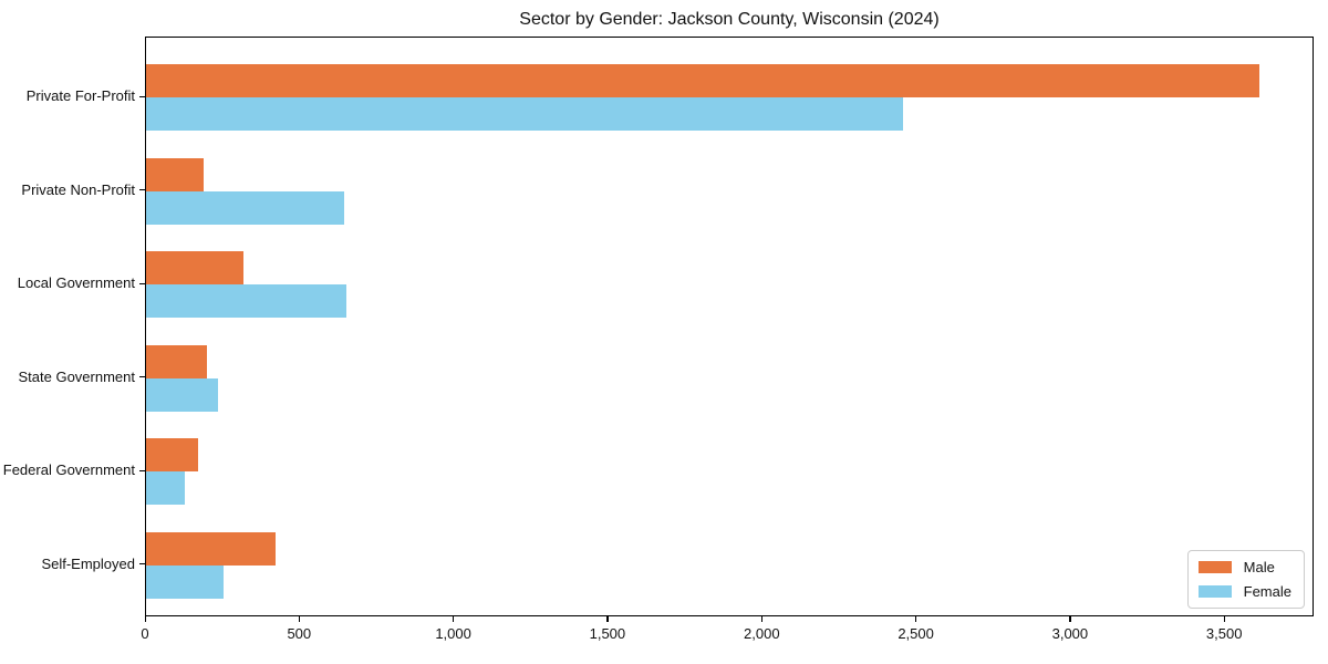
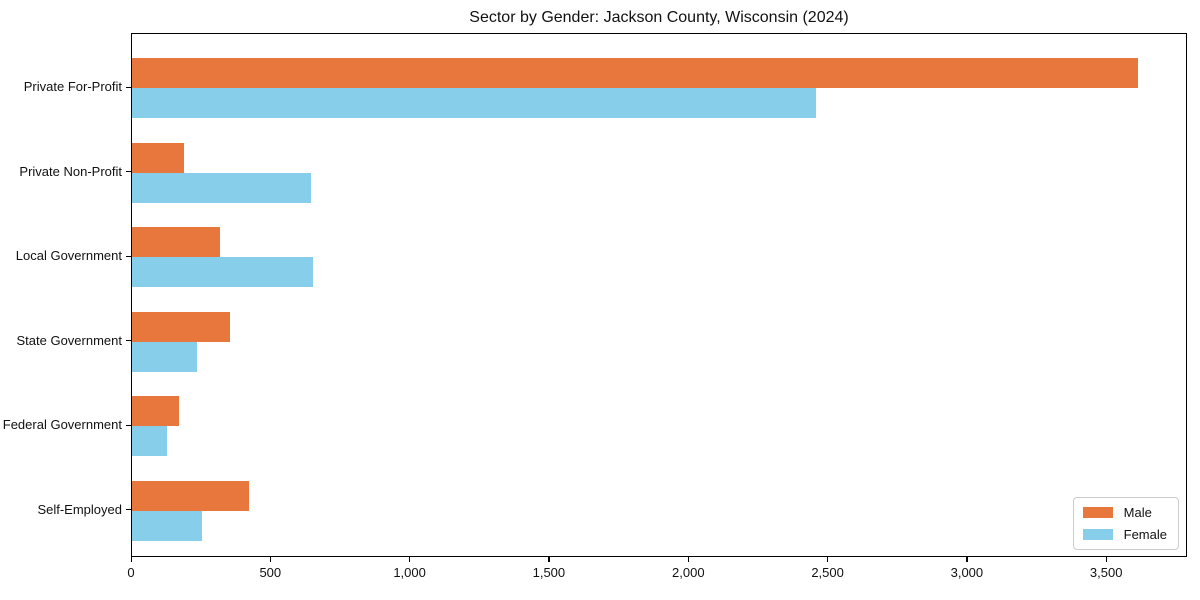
Male/State Government: 200 -> 350
